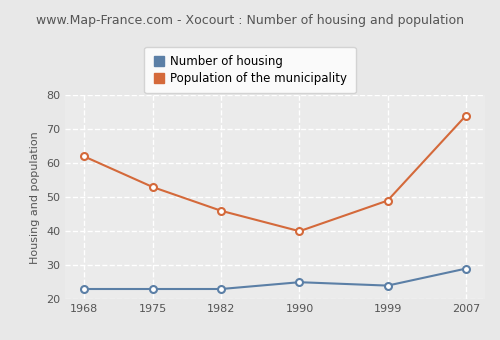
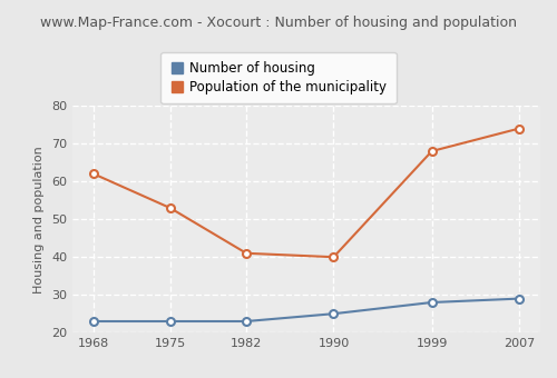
Population of the municipality/1982: 46 -> 41
Number of housing/1999: 24 -> 28
Population of the municipality/1999: 49 -> 68
